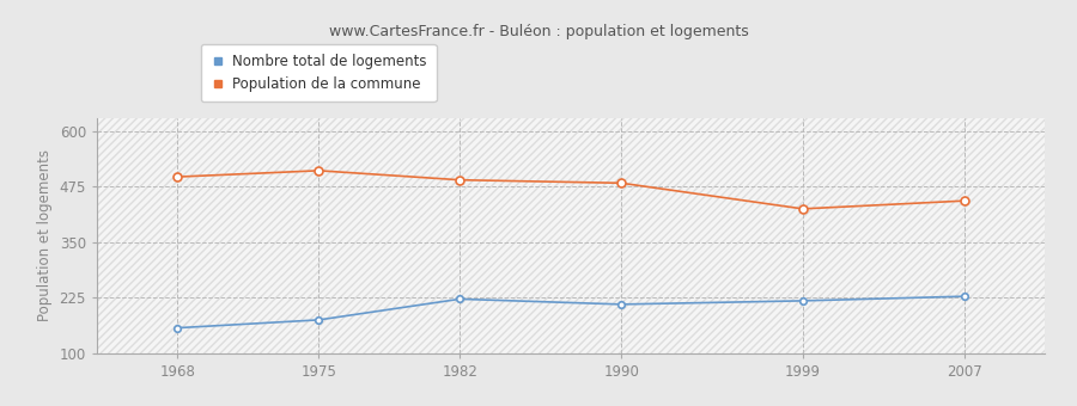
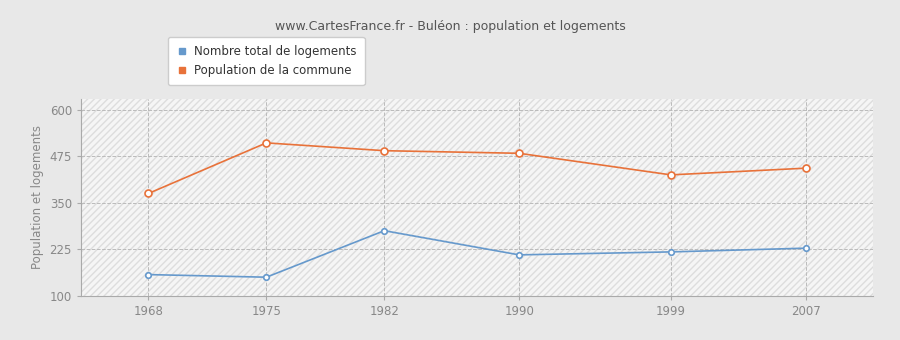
Population de la commune/1968: 497 -> 375
Nombre total de logements/1975: 175 -> 150
Nombre total de logements/1982: 222 -> 275
